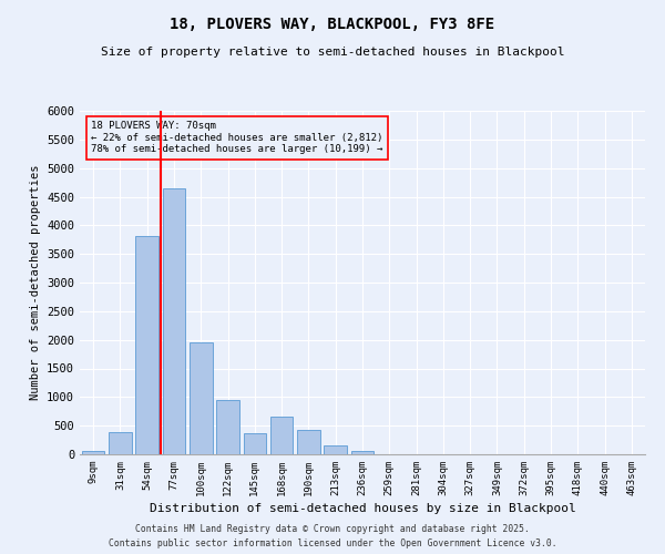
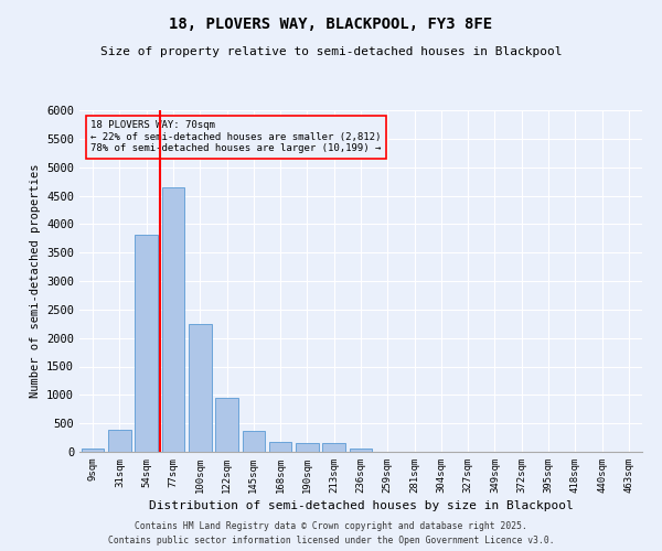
100sqm: 1960 -> 2250
168sqm: 660 -> 180
190sqm: 420 -> 150
